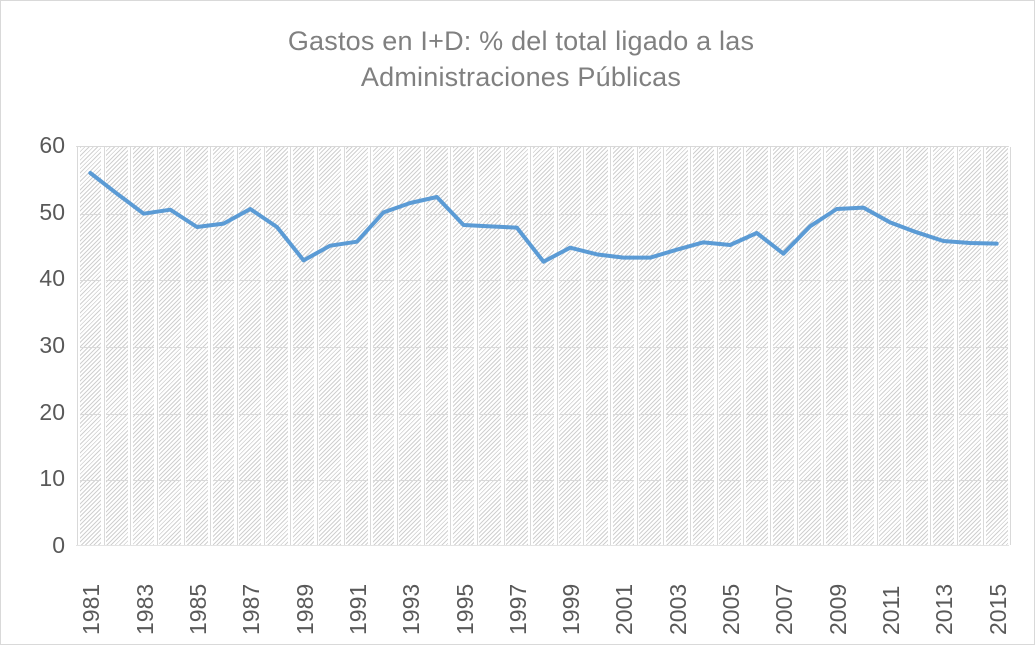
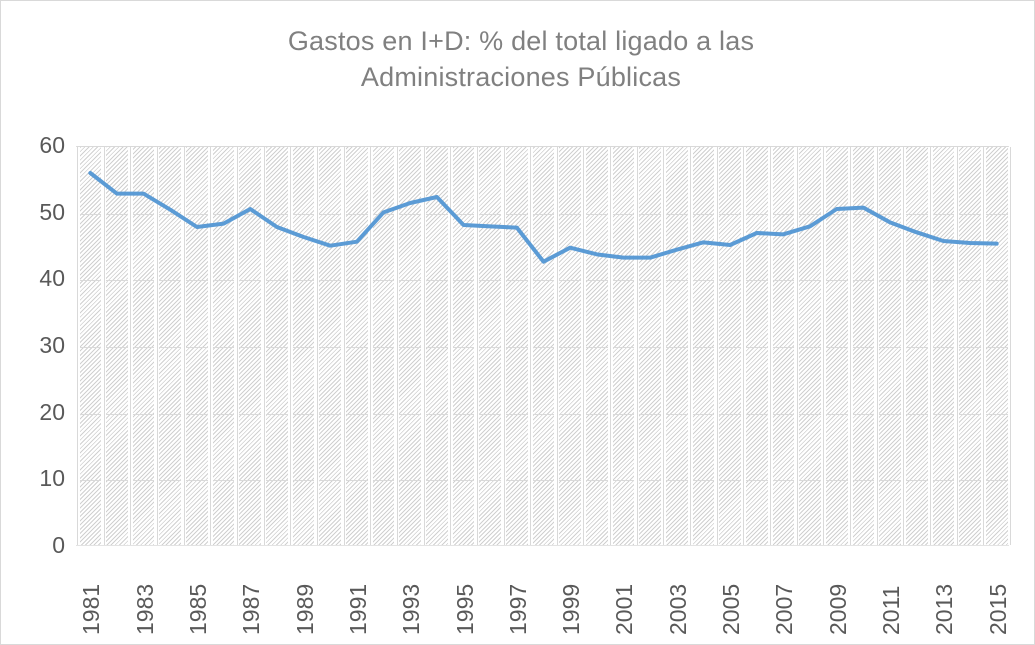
1983: 50 -> 53
1989: 43 -> 46
2007: 44 -> 47
